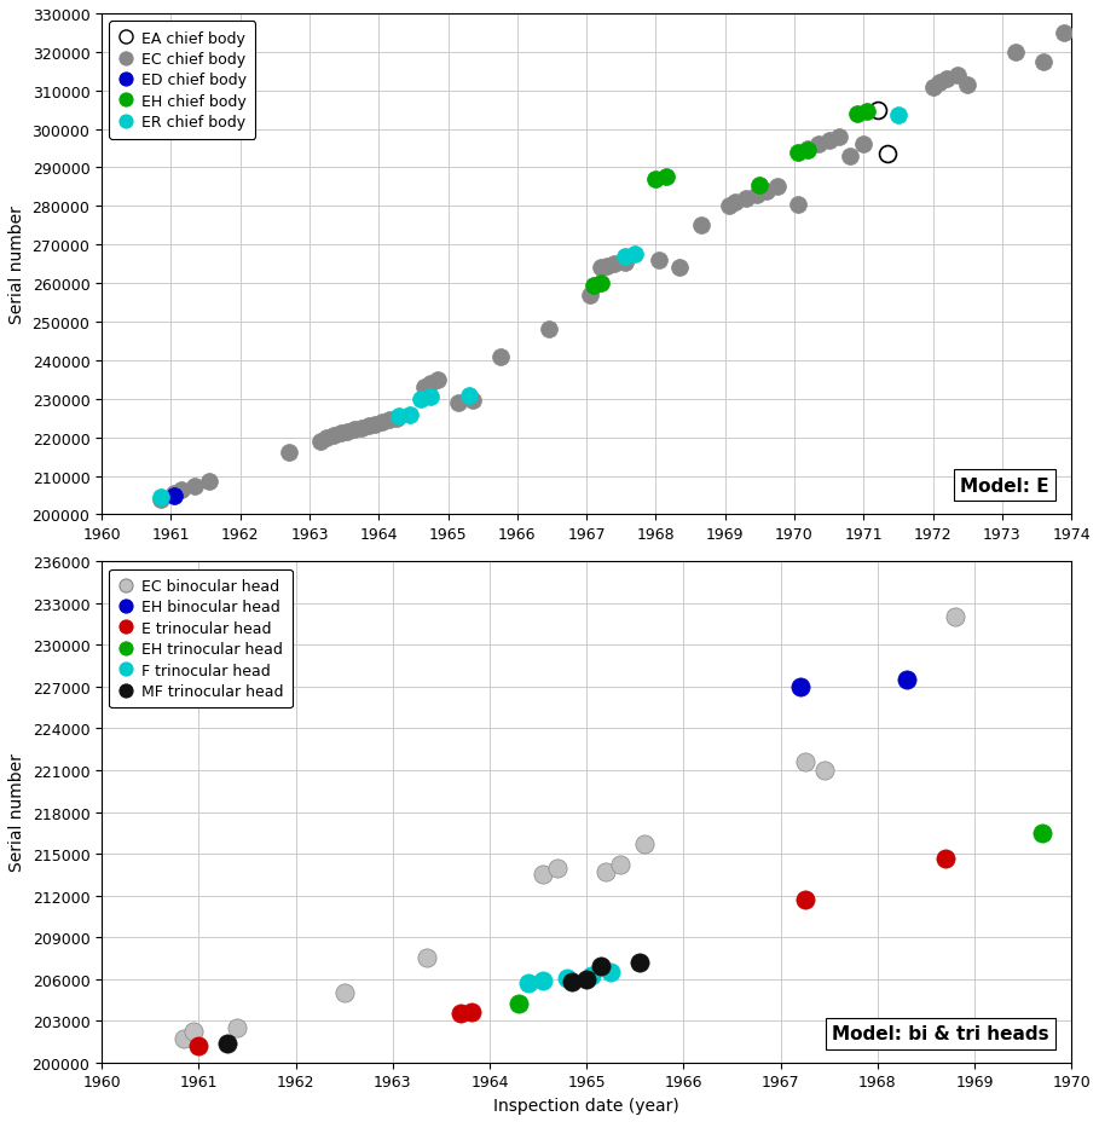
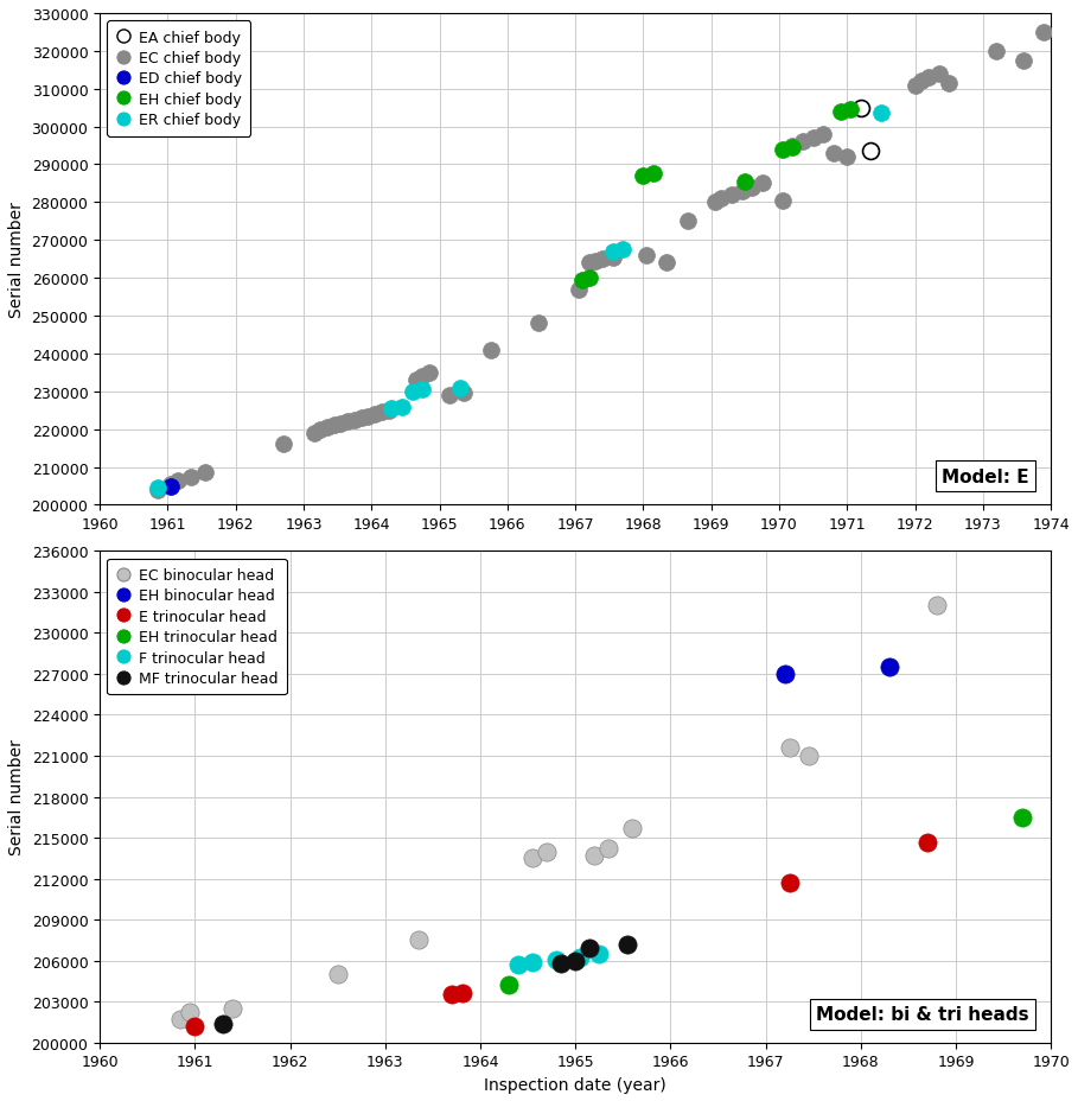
EC chief body/1971: 296000 -> 292000
